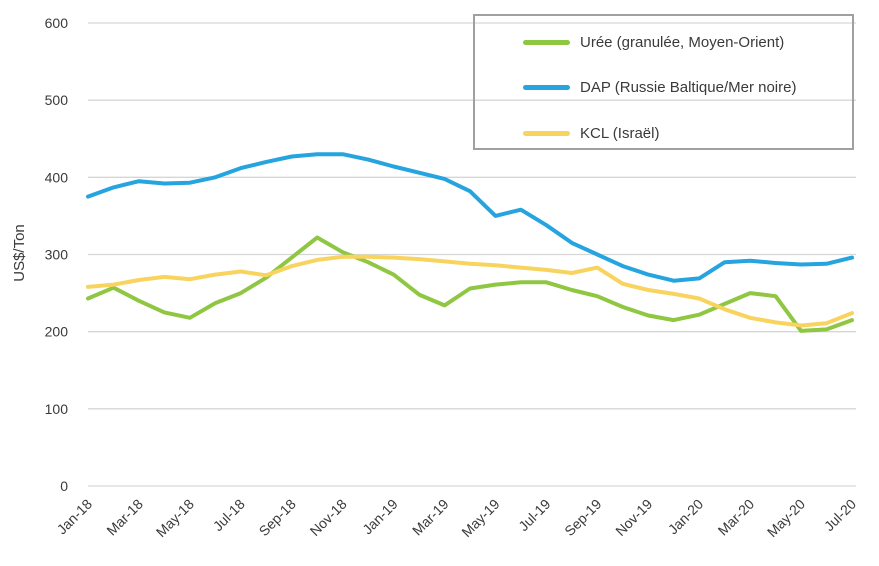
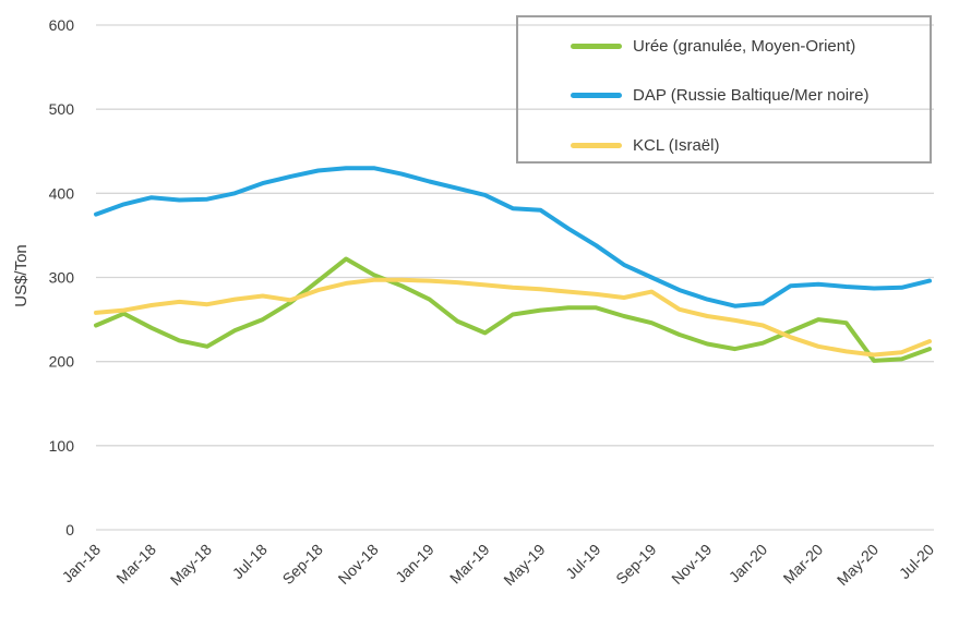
DAP (Russie Baltique/Mer noire)/May-19: 350 -> 380
